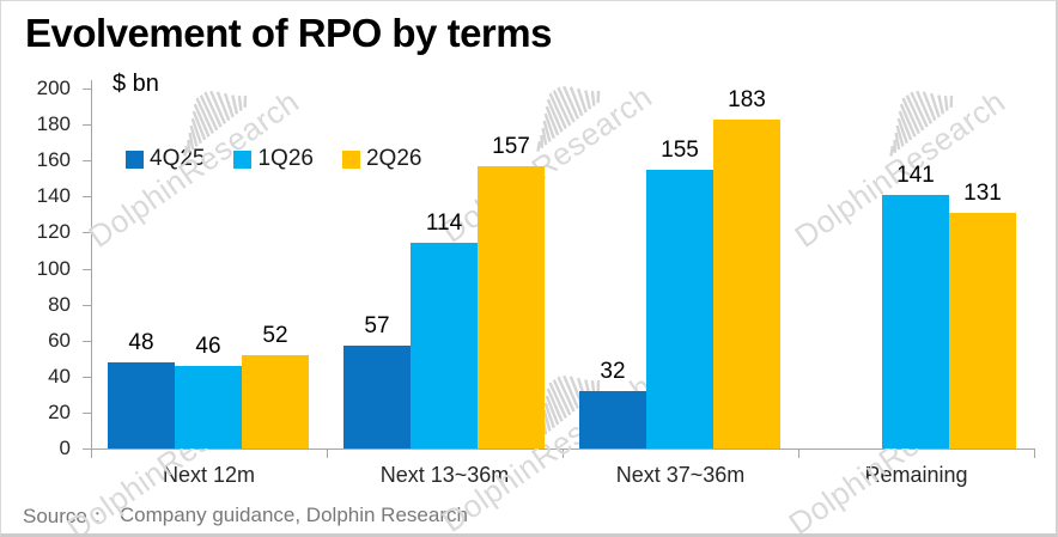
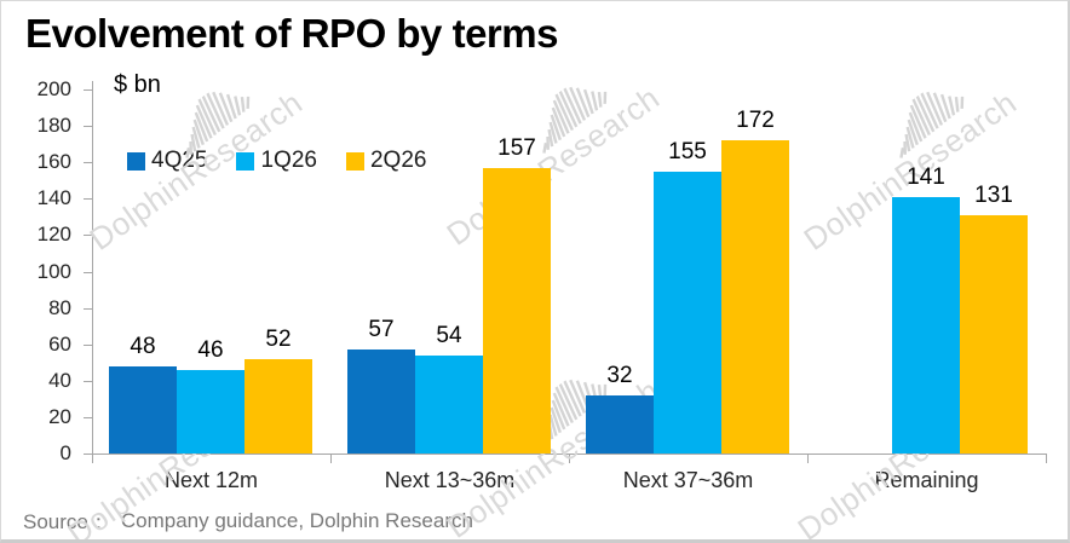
1Q26/Next 13~36m: 114 -> 54
2Q26/Next 37~36m: 183 -> 172
